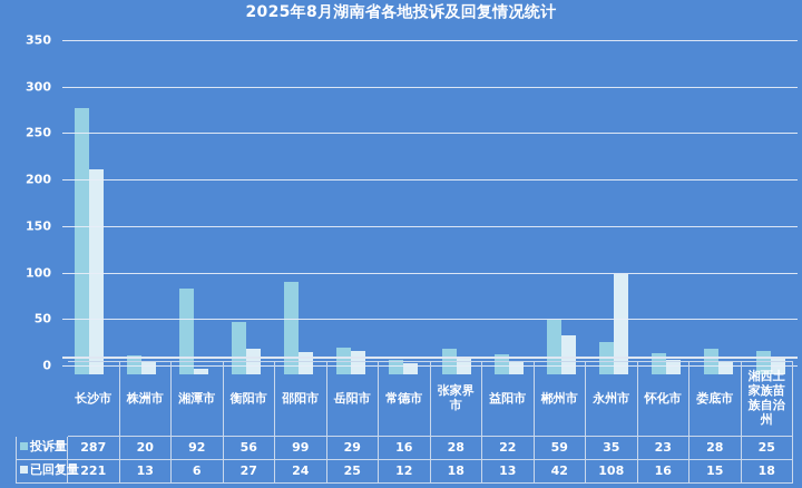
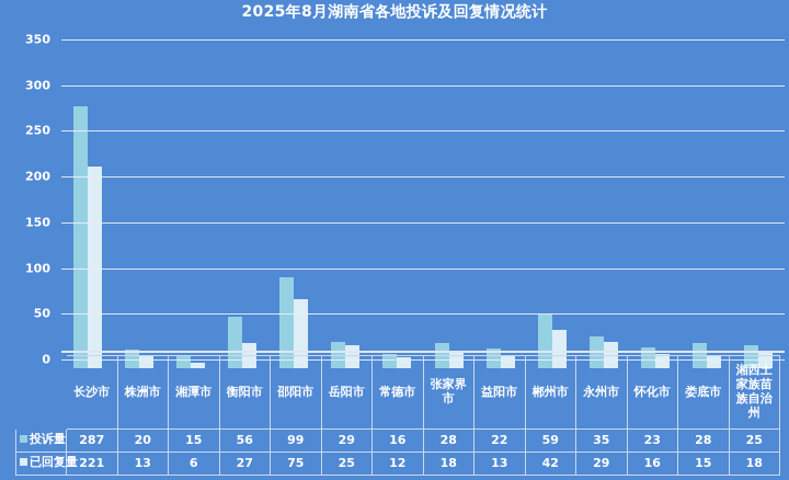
投诉量/湘潭市: 92 -> 15
已回复量/邵阳市: 24 -> 75
已回复量/永州市: 108 -> 29
